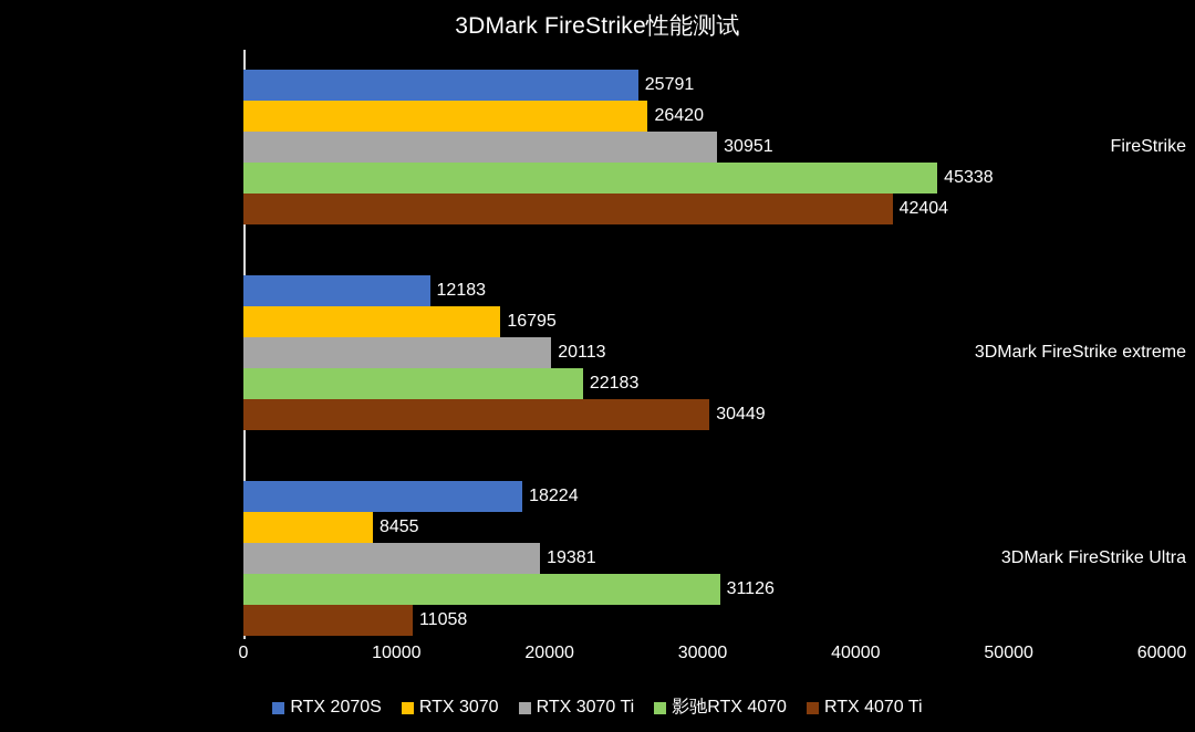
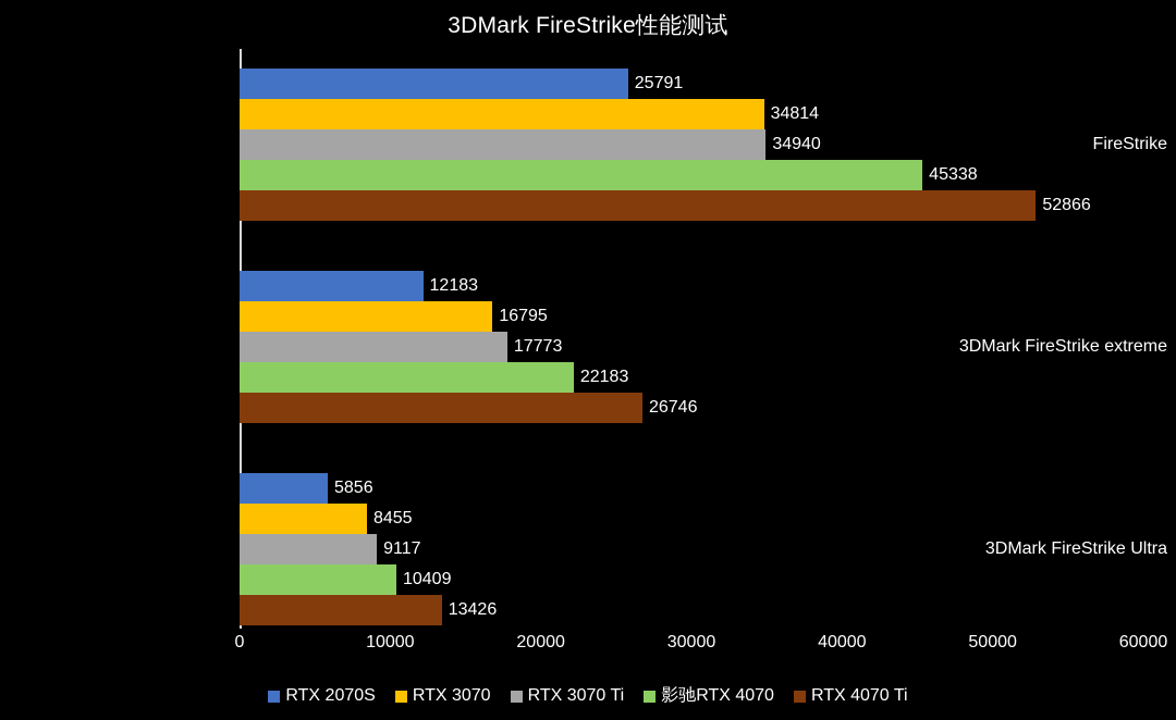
RTX 3070/FireStrike: 26420 -> 34814
RTX 3070 Ti/FireStrike: 30951 -> 34940
RTX 4070 Ti/FireStrike: 42404 -> 52866
RTX 3070 Ti/3DMark FireStrike extreme: 20113 -> 17773
RTX 4070 Ti/3DMark FireStrike extreme: 30449 -> 26746
RTX 2070S/3DMark FireStrike Ultra: 18224 -> 5856
RTX 3070 Ti/3DMark FireStrike Ultra: 19381 -> 9117
影驰RTX 4070/3DMark FireStrike Ultra: 31126 -> 10409
RTX 4070 Ti/3DMark FireStrike Ultra: 11058 -> 13426
